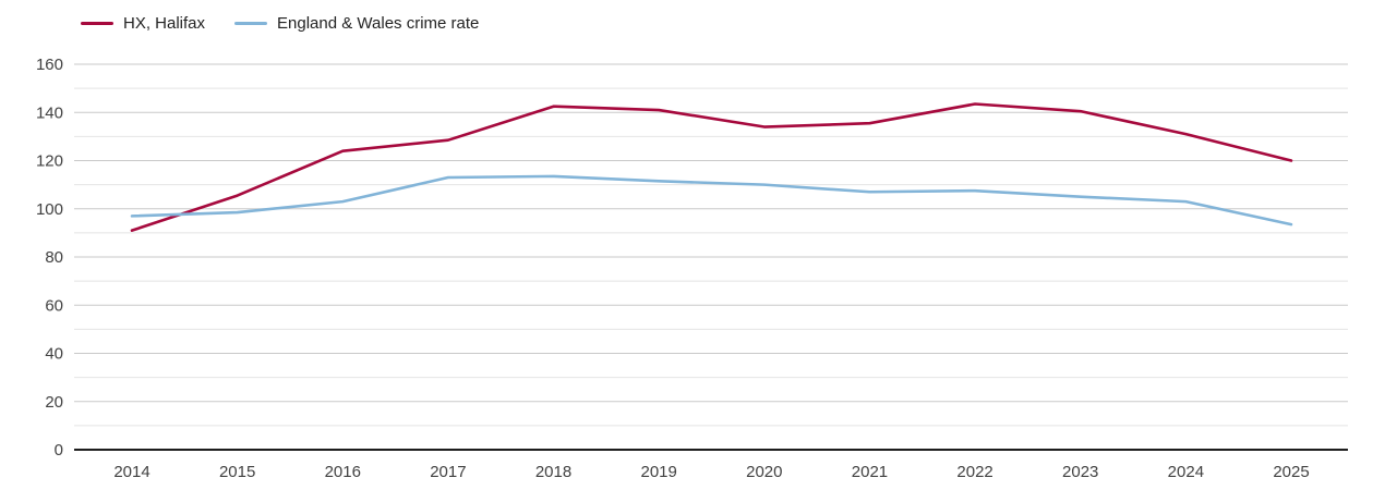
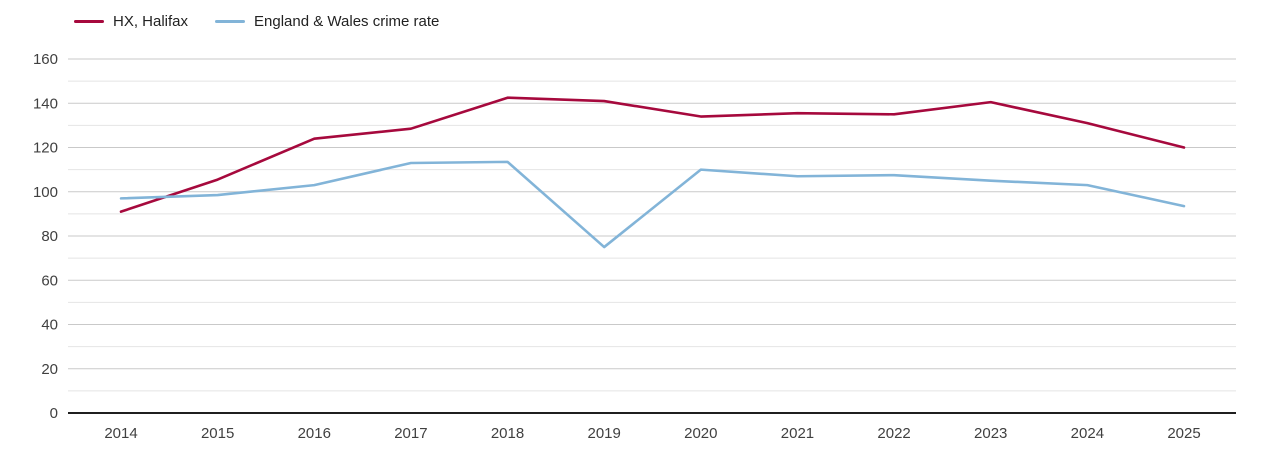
England & Wales crime rate/2019: 112 -> 75
HX, Halifax/2022: 144 -> 135
